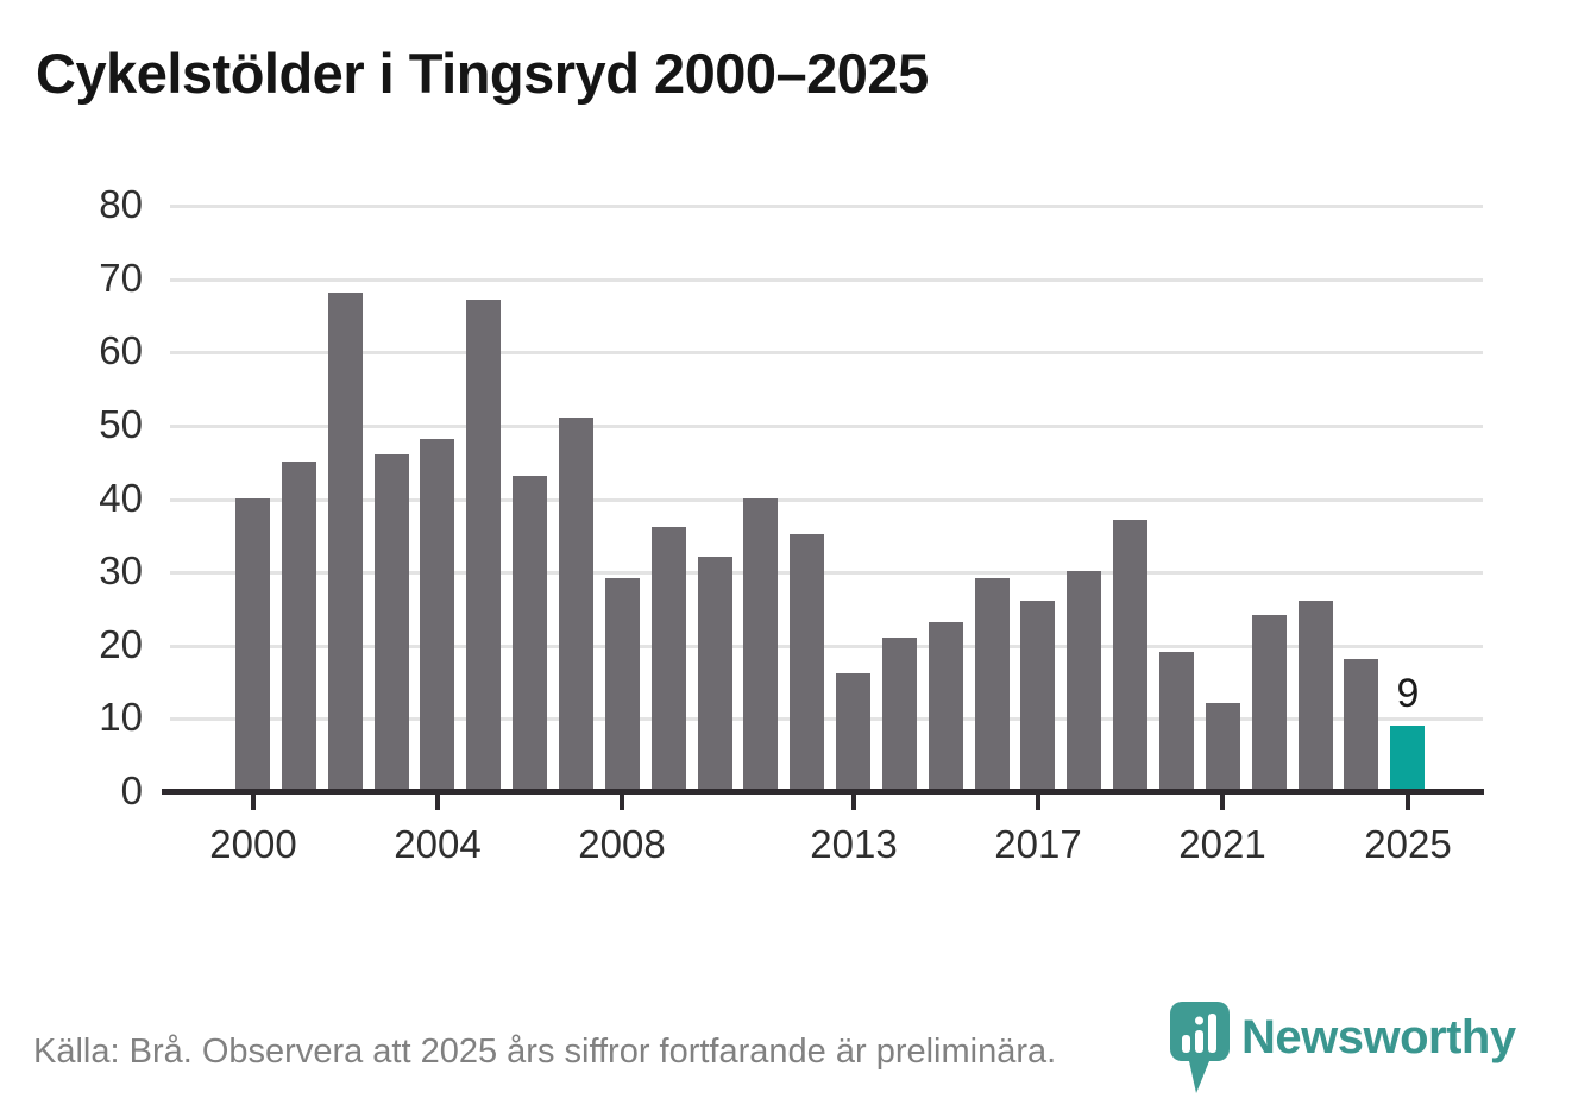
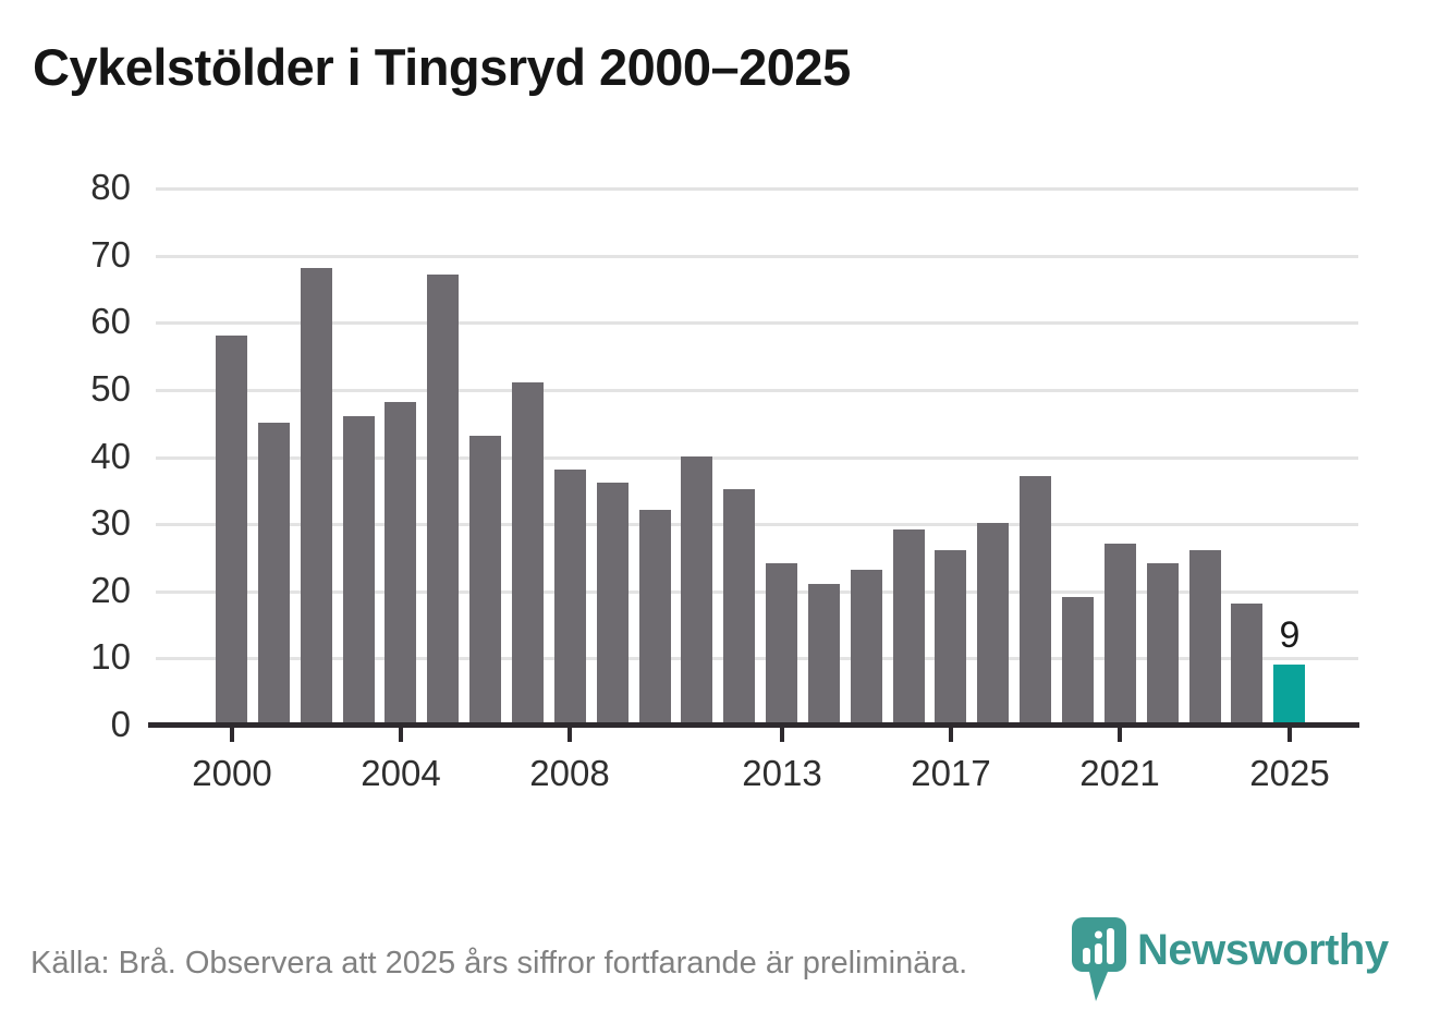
2000: 40 -> 58
2008: 29 -> 38
2013: 16 -> 24
2021: 12 -> 27
